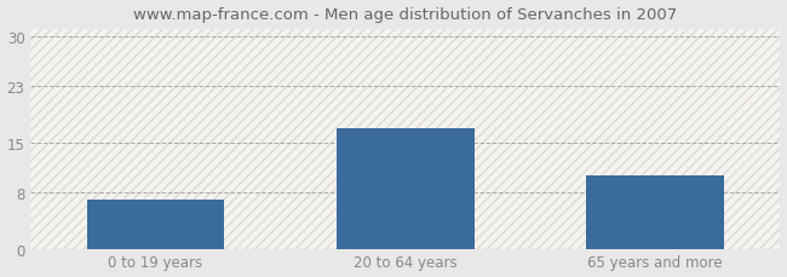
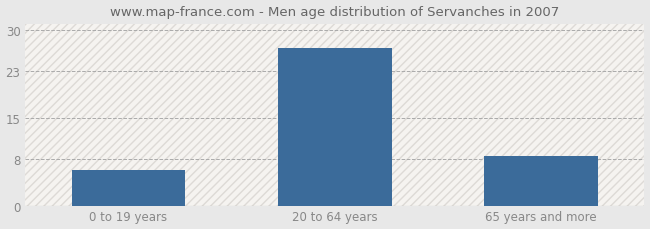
0 to 19 years: 7.0 -> 6.0
20 to 64 years: 17.0 -> 27.0
65 years and more: 10.4 -> 8.5
